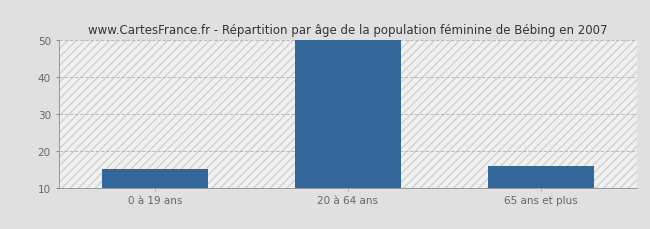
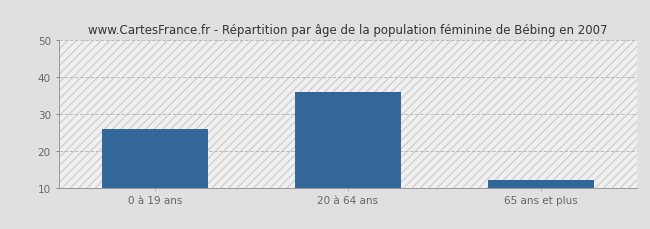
0 à 19 ans: 15 -> 26
20 à 64 ans: 50 -> 36
65 ans et plus: 16 -> 12
